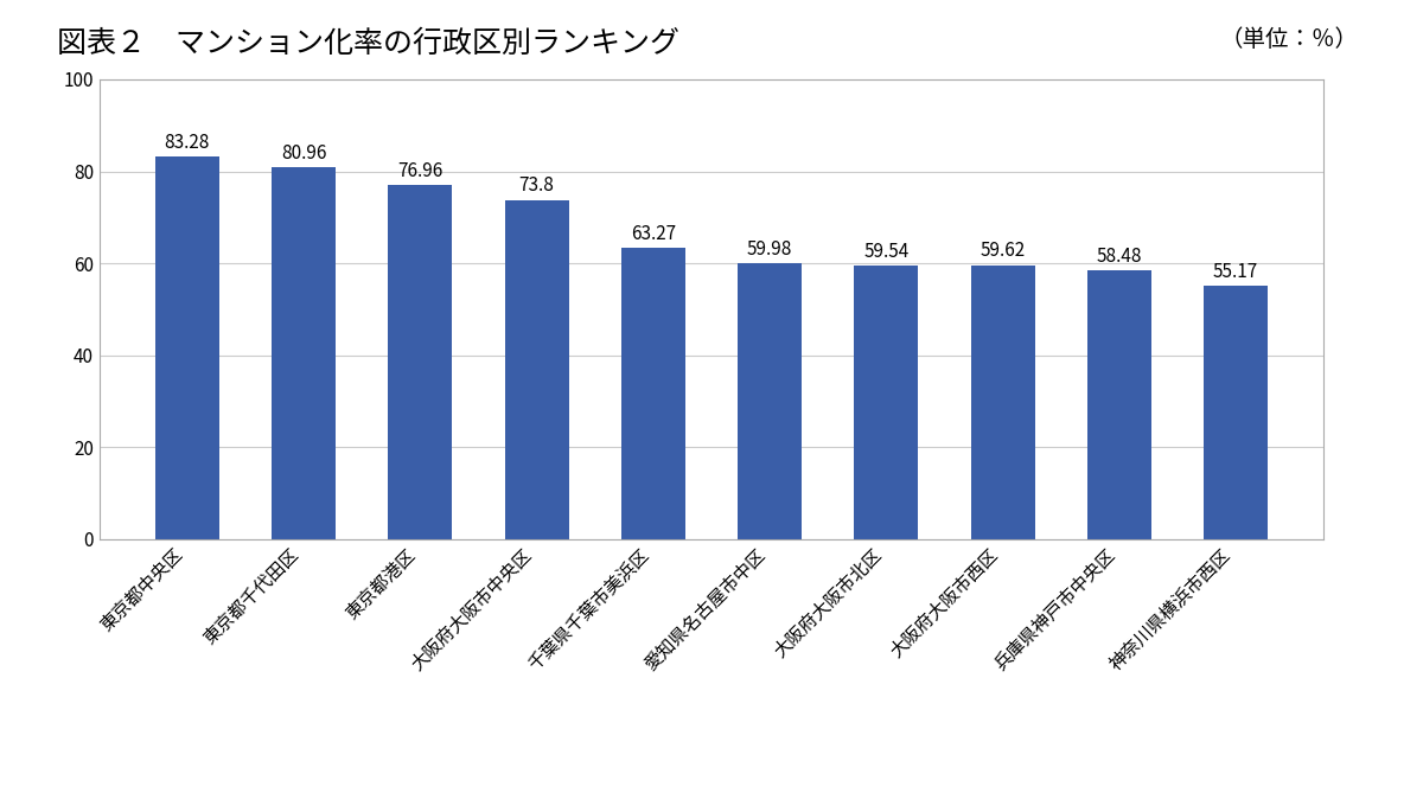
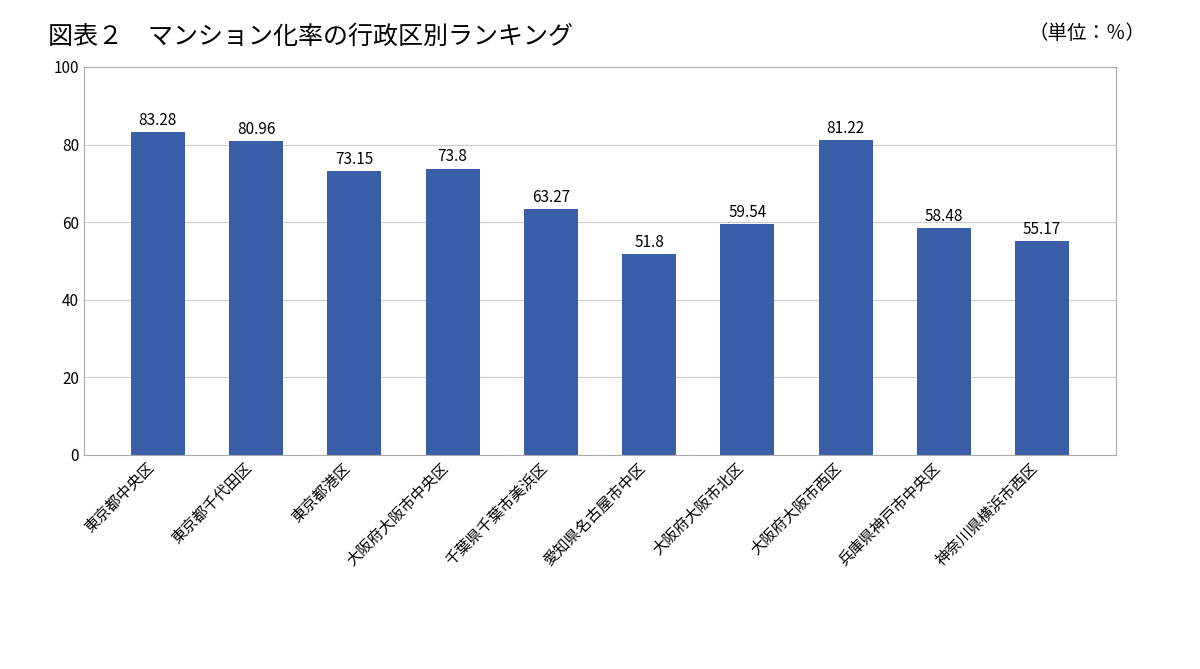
東京都港区: 76.96 -> 73.15
愛知県名古屋市中区: 59.98 -> 51.8
大阪府大阪市西区: 59.62 -> 81.22
